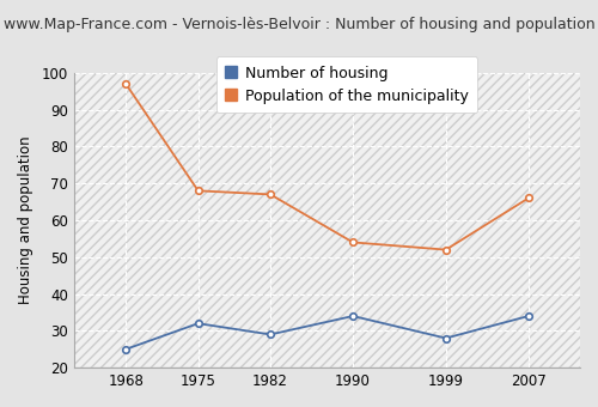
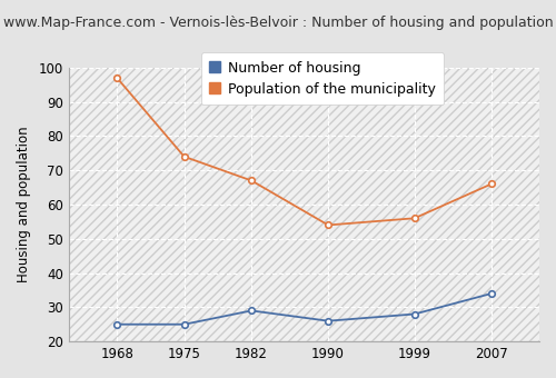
Number of housing/1975: 32 -> 25
Population of the municipality/1975: 68 -> 74
Number of housing/1990: 34 -> 26
Population of the municipality/1999: 52 -> 56
